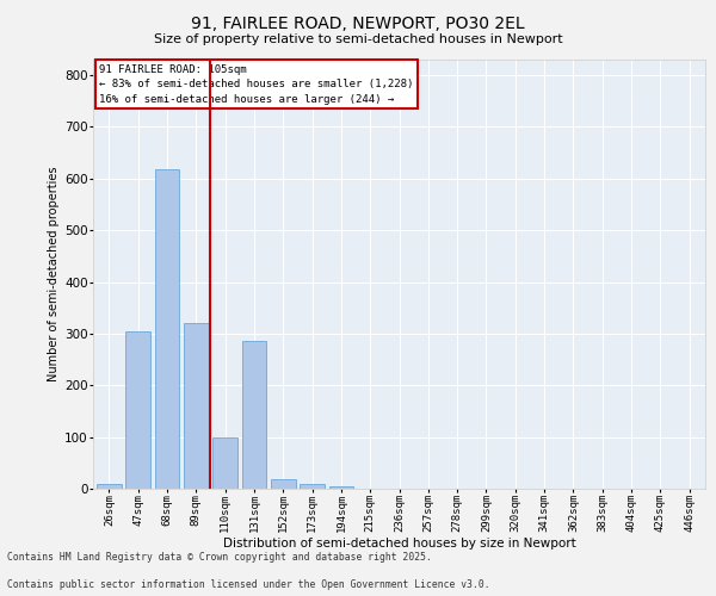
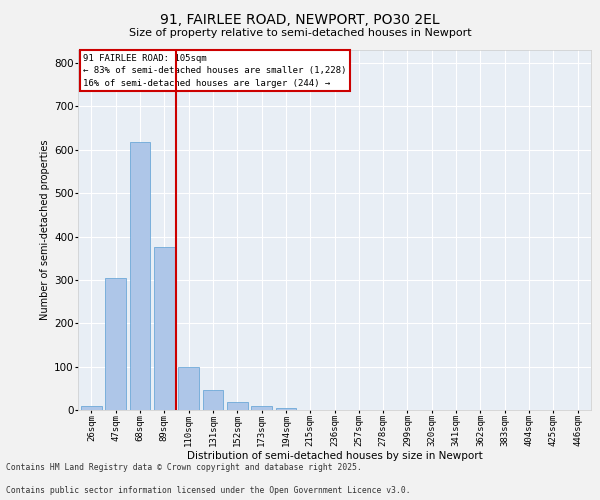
89sqm: 320 -> 375
131sqm: 285 -> 45
